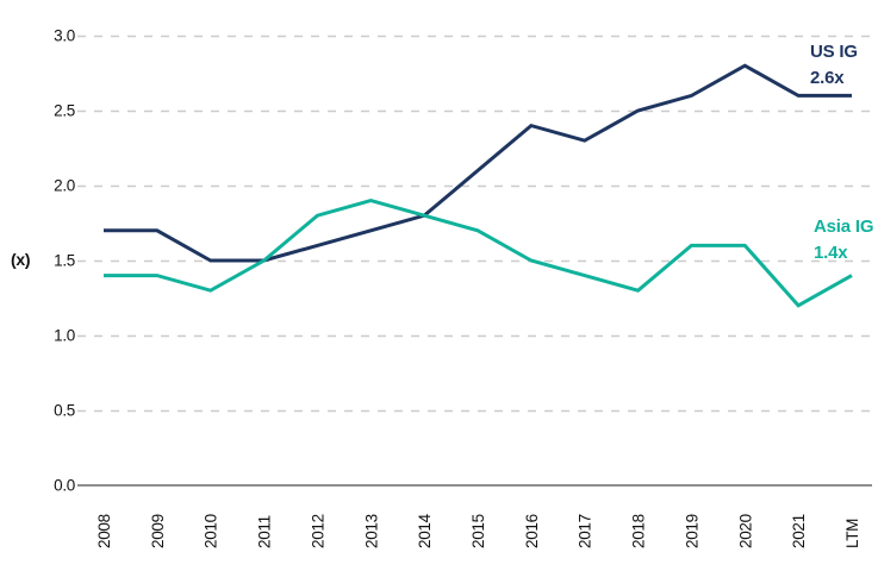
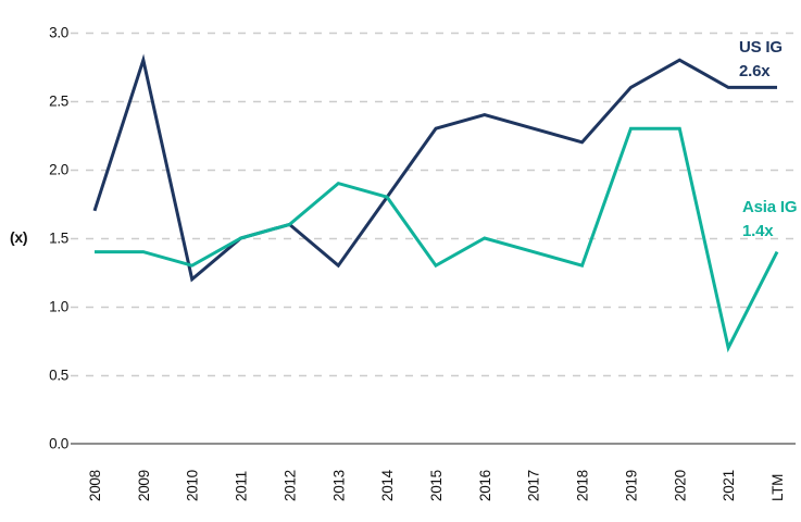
US IG/2009: 1.7 -> 2.8
US IG/2010: 1.5 -> 1.2
Asia IG/2012: 1.8 -> 1.6
US IG/2013: 1.7 -> 1.3
US IG/2015: 2.1 -> 2.3
Asia IG/2015: 1.7 -> 1.3
US IG/2018: 2.5 -> 2.2
Asia IG/2019: 1.6 -> 2.3
Asia IG/2020: 1.6 -> 2.3
Asia IG/2021: 1.2 -> 0.7
